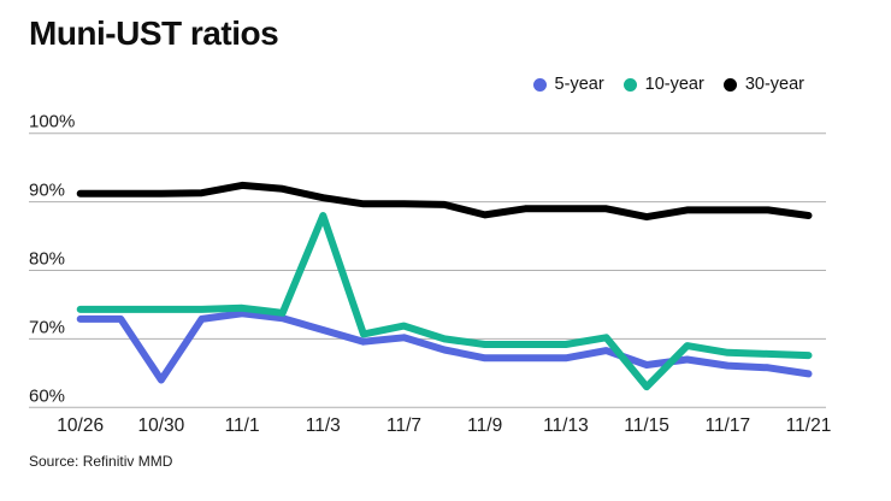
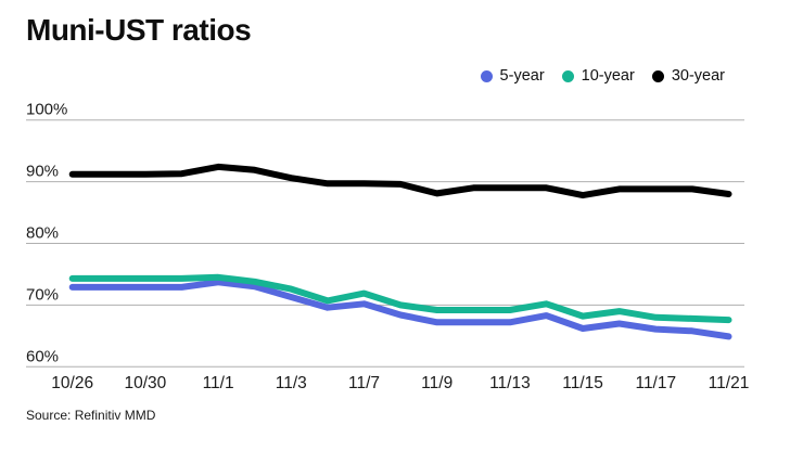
5-year/10/30: 64% -> 73%
10-year/11/3: 88% -> 73%
10-year/11/15: 63% -> 68%
